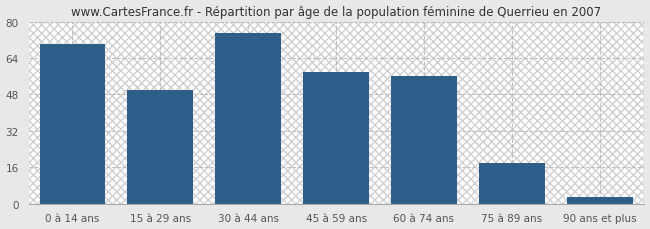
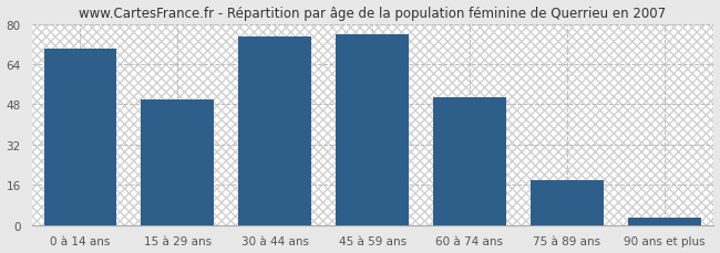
45 à 59 ans: 58 -> 76
60 à 74 ans: 56 -> 51
